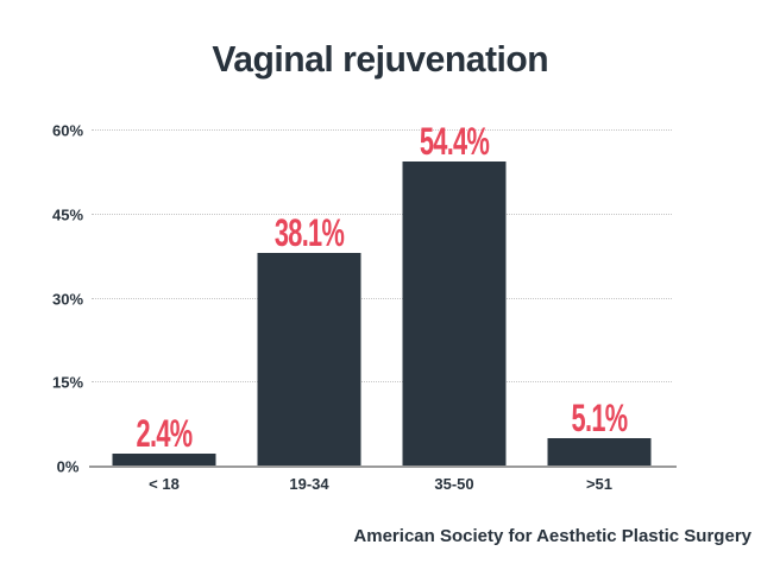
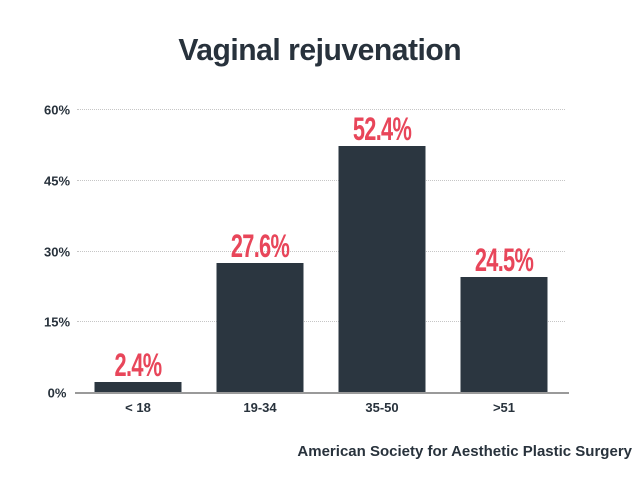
19-34: 38.1% -> 27.6%
35-50: 54.4% -> 52.4%
>51: 5.1% -> 24.5%
